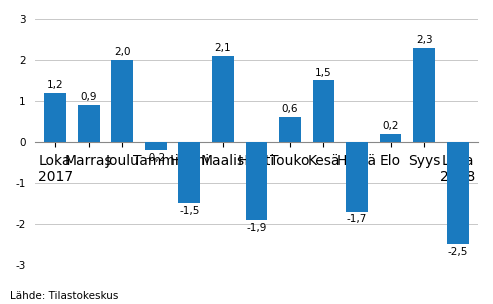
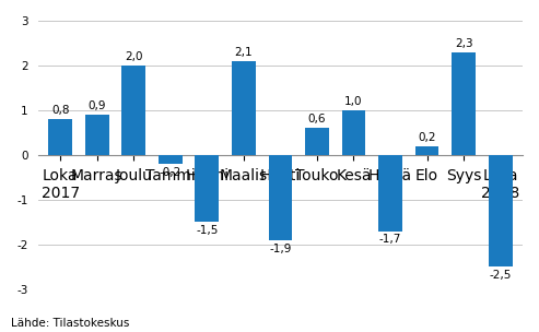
Loka 2017: 1,2 -> 0,8
Kesä: 1,5 -> 1,0
